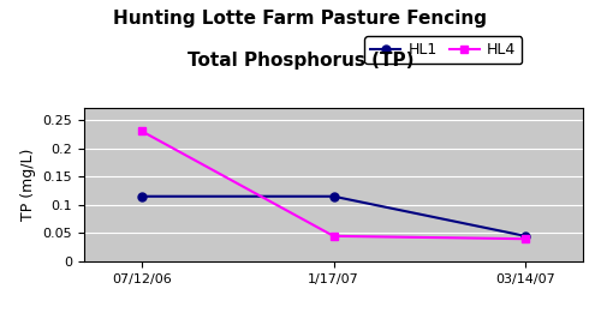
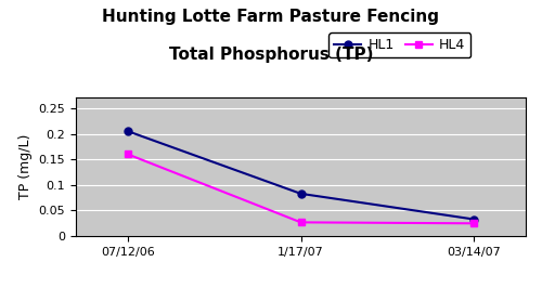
HL1/07/12/06: 0.115 -> 0.205
HL4/07/12/06: 0.230 -> 0.160
HL1/1/17/07: 0.115 -> 0.083
HL4/1/17/07: 0.045 -> 0.027
HL1/03/14/07: 0.045 -> 0.033
HL4/03/14/07: 0.040 -> 0.025
